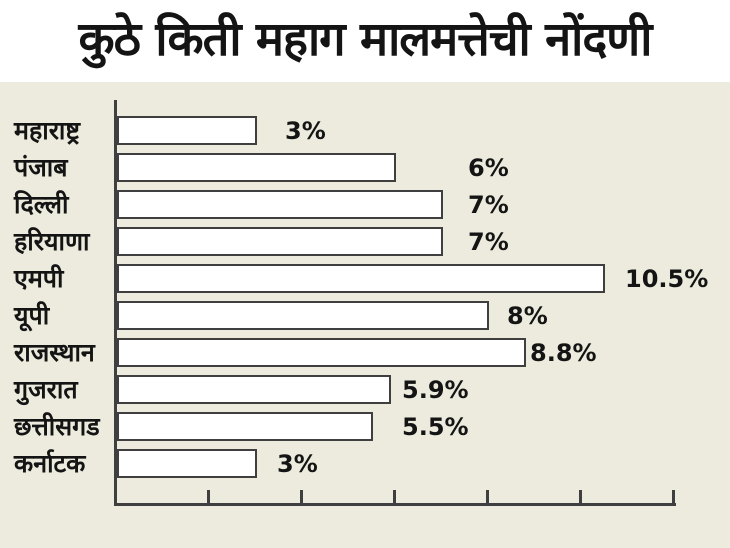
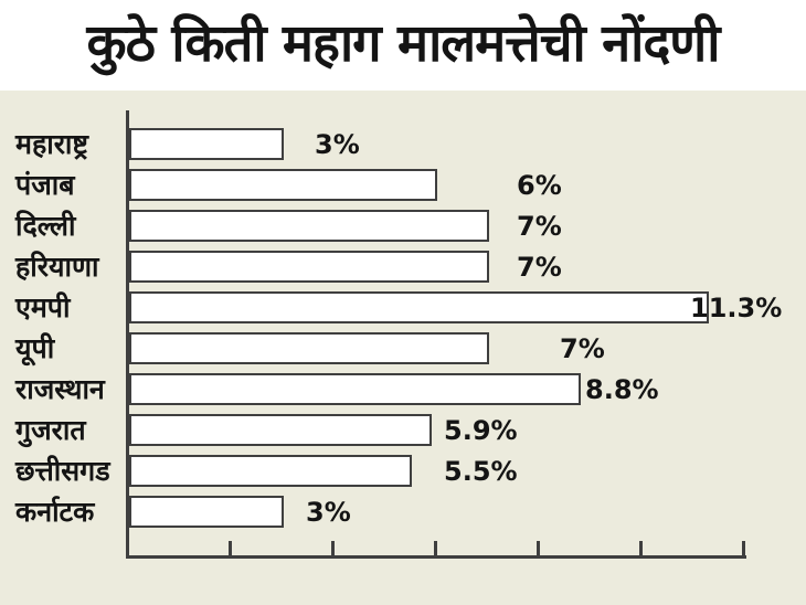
एमपी: 10.5% -> 11.3%
यूपी: 8% -> 7%
